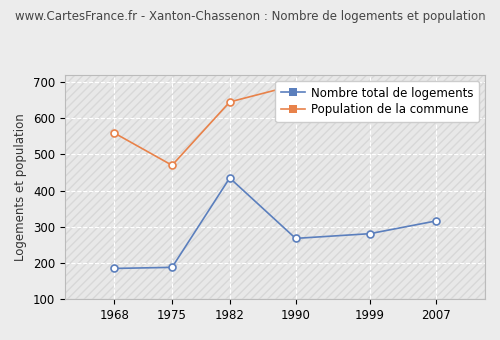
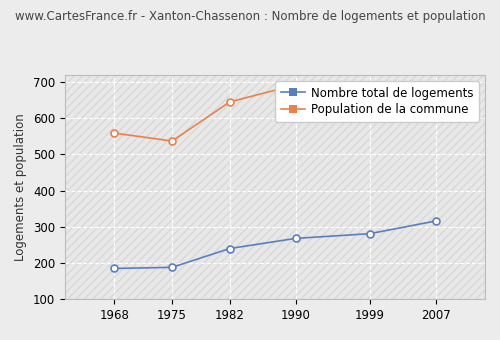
Population de la commune/1975: 470 -> 537
Nombre total de logements/1982: 435 -> 240
